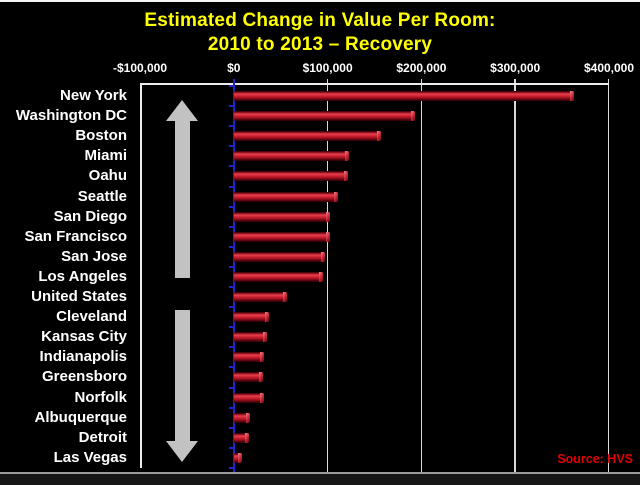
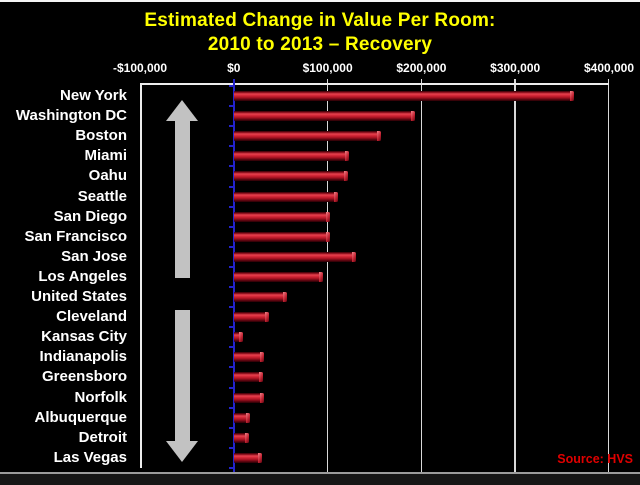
San Jose: $100000 -> $130000
Kansas City: $40000 -> $10000
Las Vegas: $10000 -> $30000
